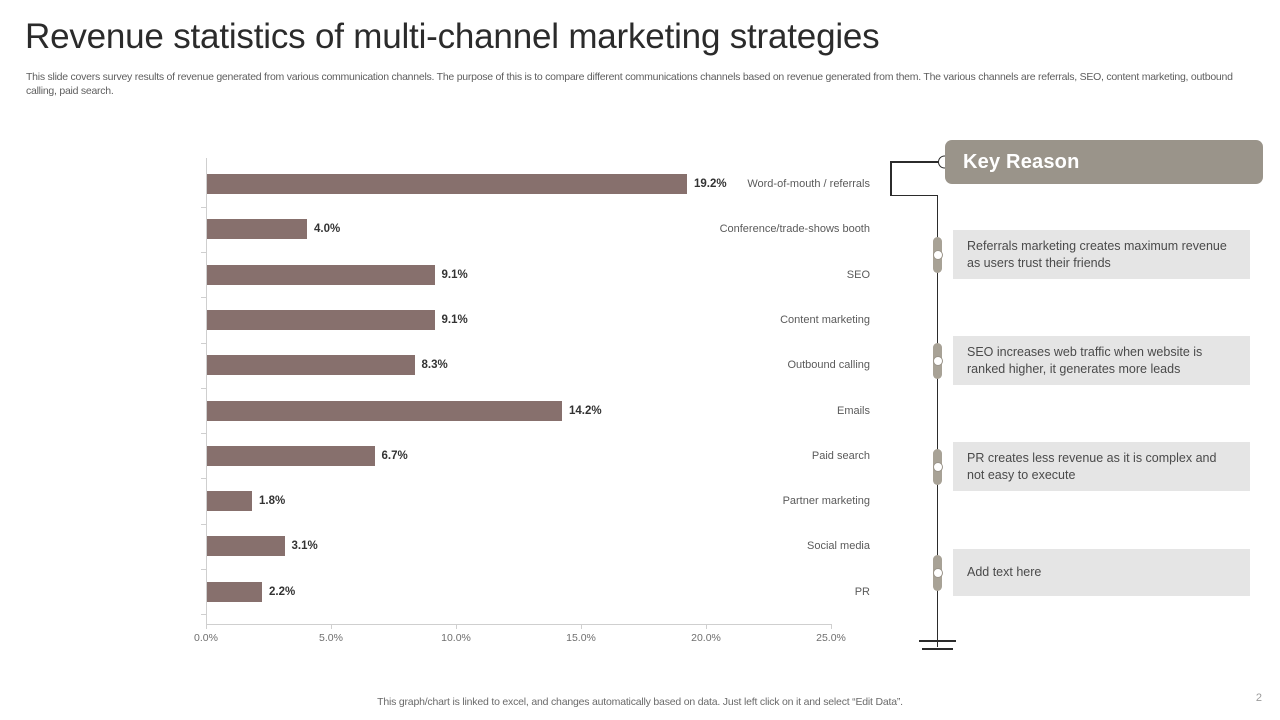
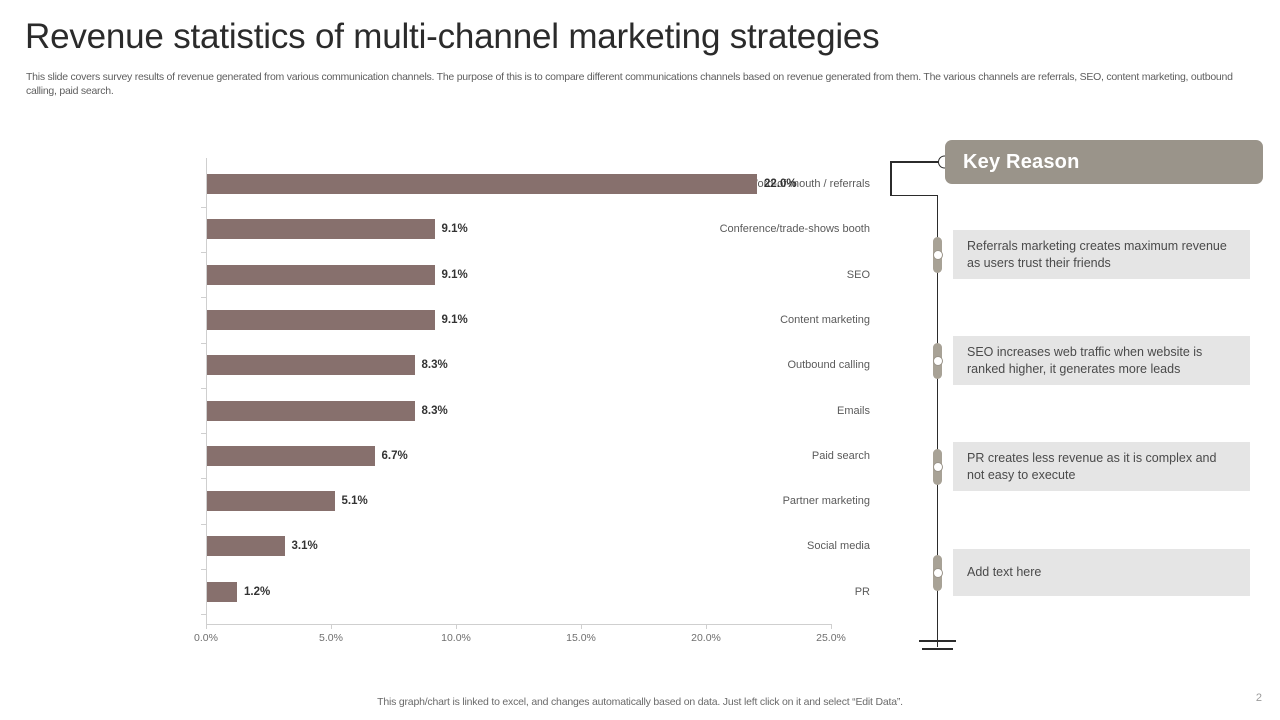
Word-of-mouth / referrals: 19.2% -> 22.0%
Conference/trade-shows booth: 4.0% -> 9.1%
Emails: 14.2% -> 8.3%
Partner marketing: 1.8% -> 5.1%
PR: 2.2% -> 1.2%
